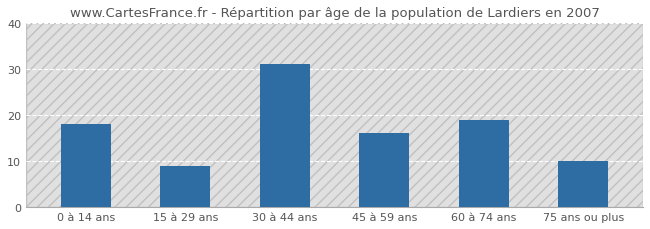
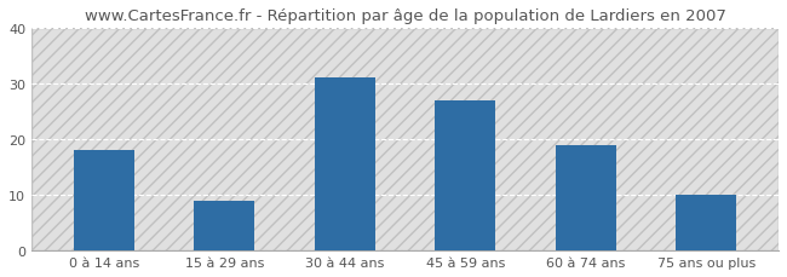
45 à 59 ans: 16 -> 27
